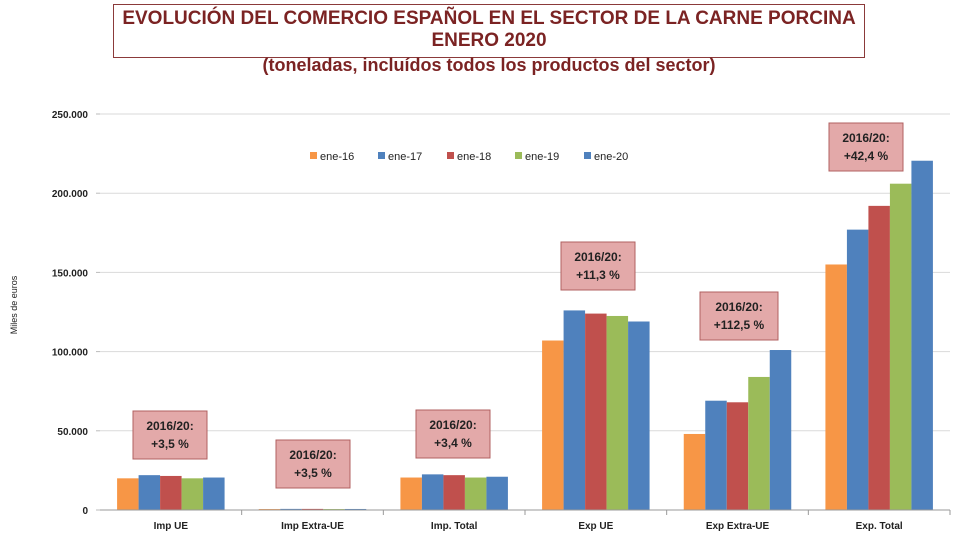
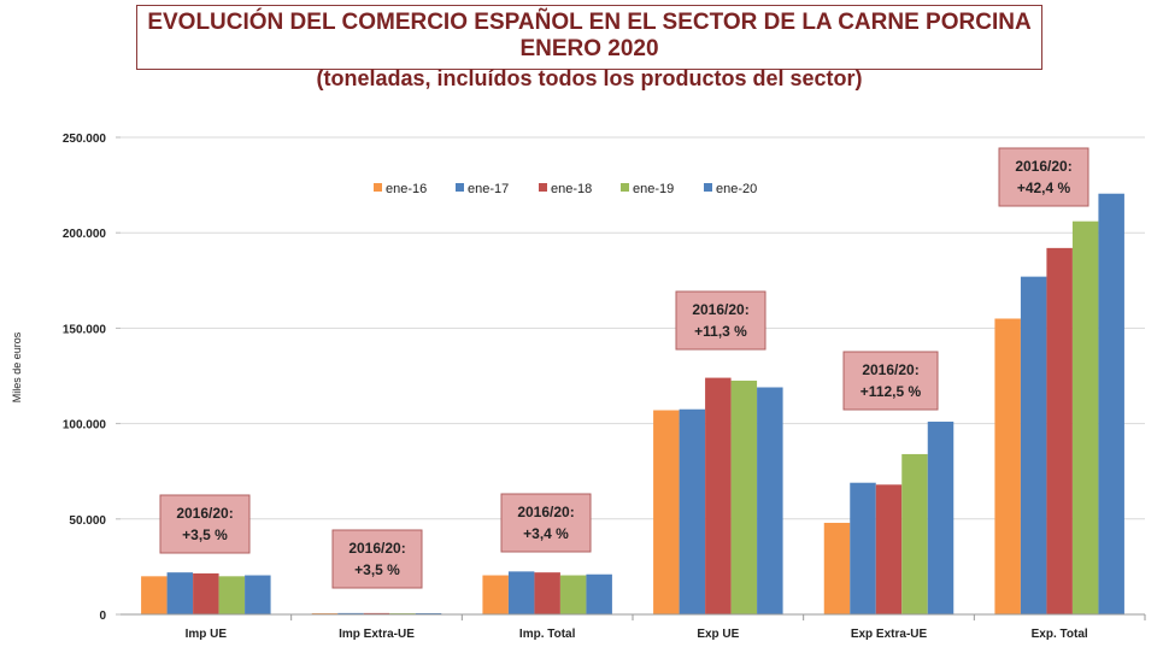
ene-17/Exp UE: 126000 -> 108000
